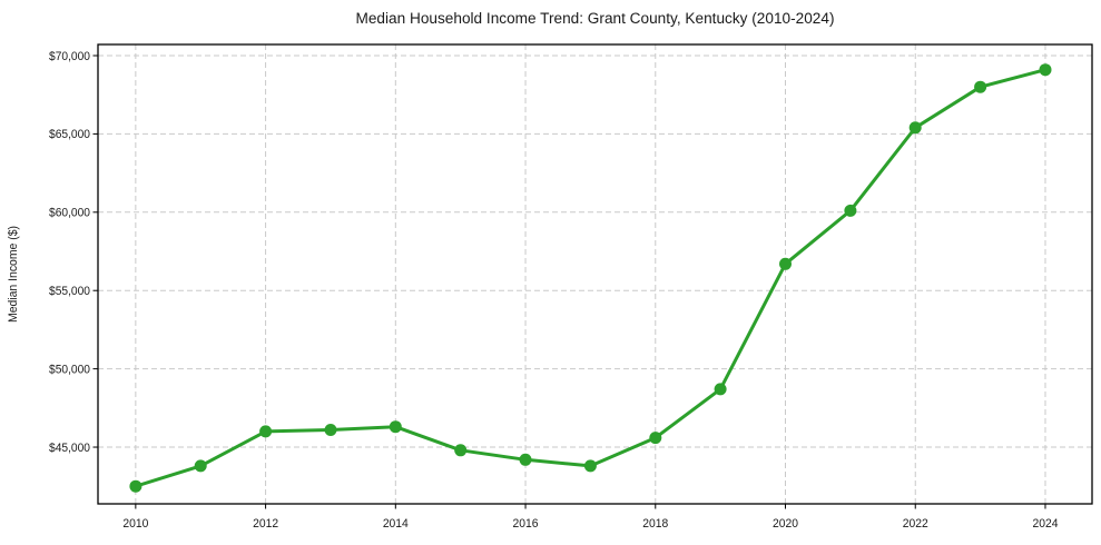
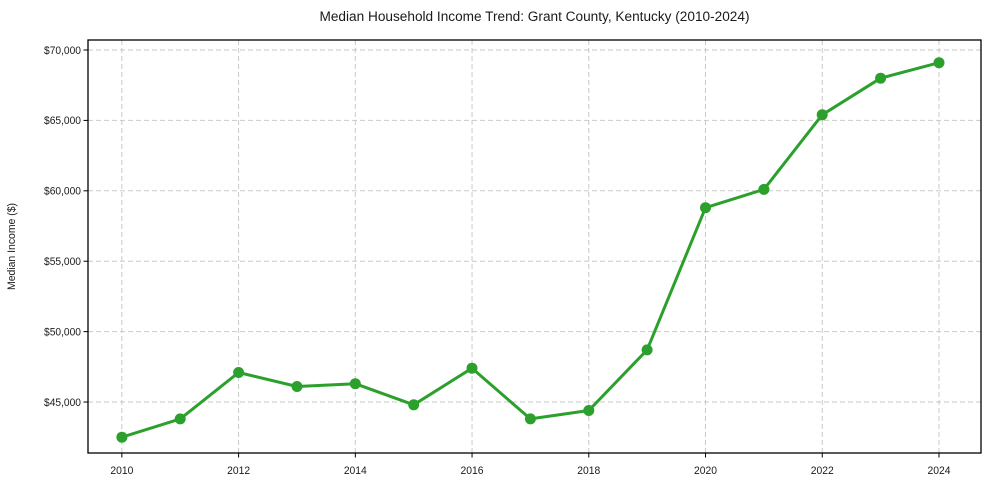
2012: $46000 -> $47100
2016: $44200 -> $47400
2018: $45600 -> $44400
2020: $56700 -> $58800
